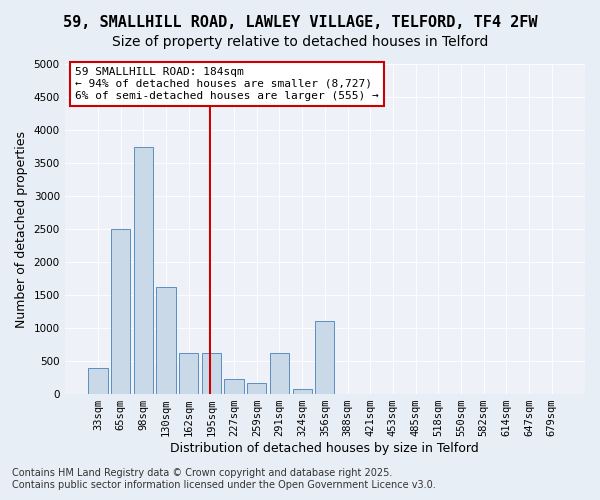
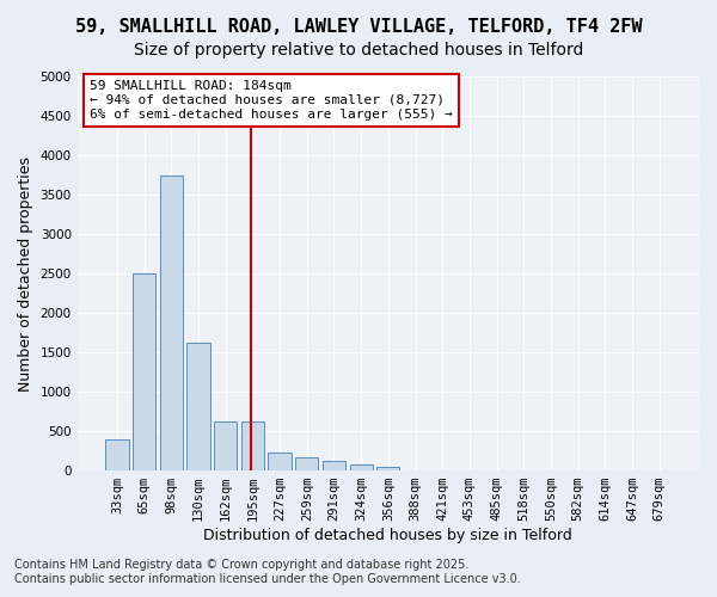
291sqm: 620 -> 120
356sqm: 1100 -> 50
